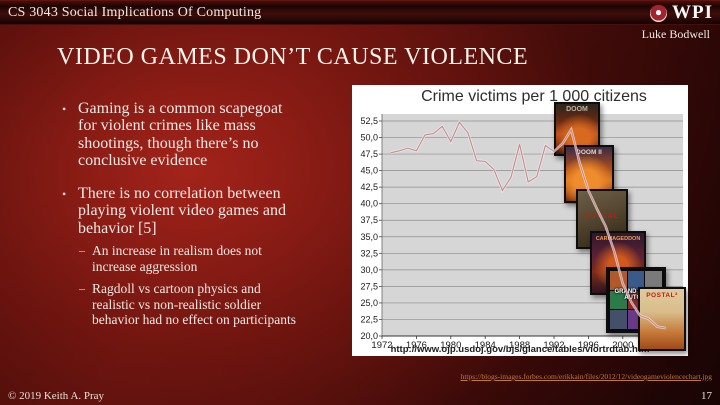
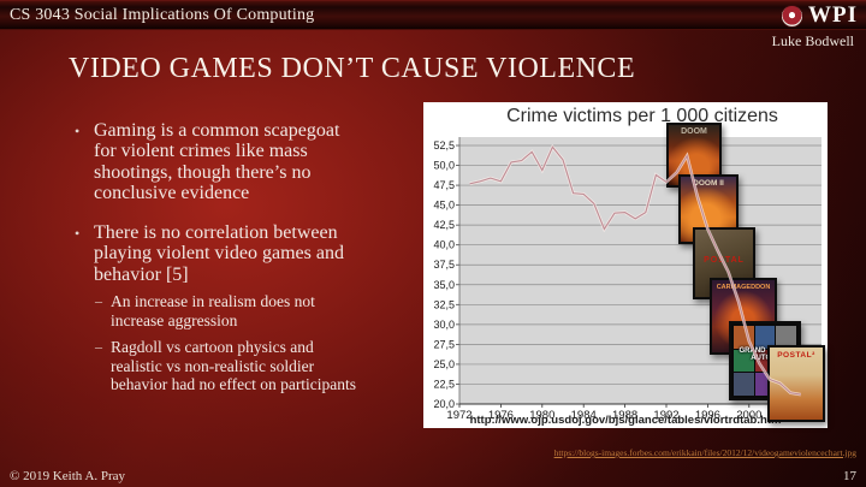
1988: 49 -> 44
